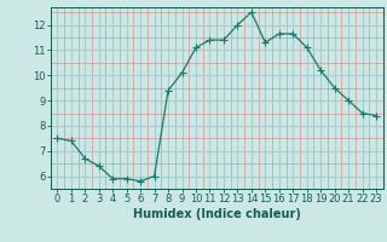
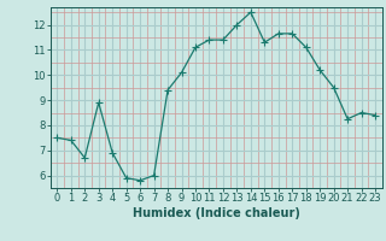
3: 6.40 -> 8.90
4: 5.90 -> 6.90
21: 9.00 -> 8.25
